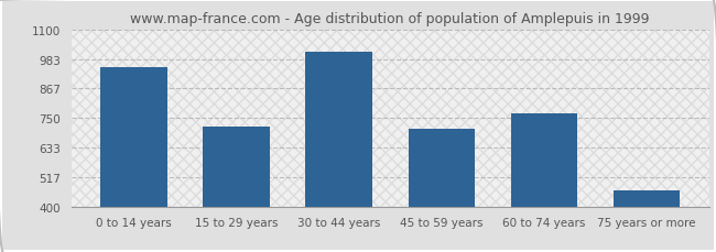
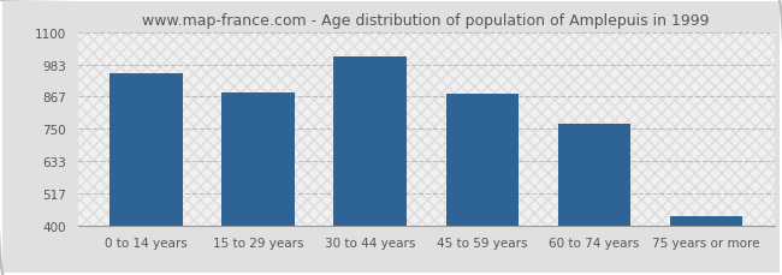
15 to 29 years: 715 -> 880
45 to 59 years: 705 -> 877
75 years or more: 465 -> 435
